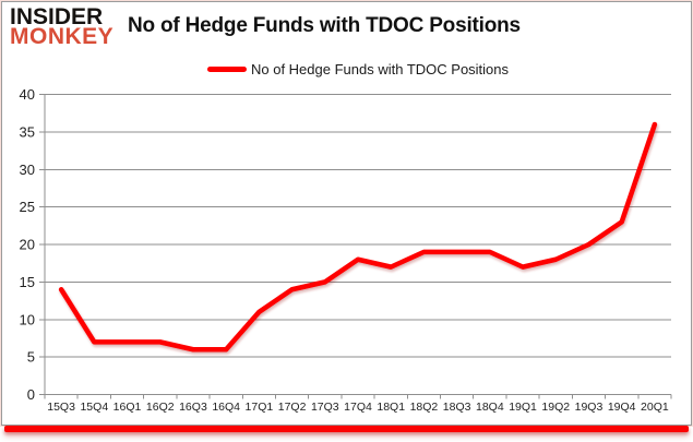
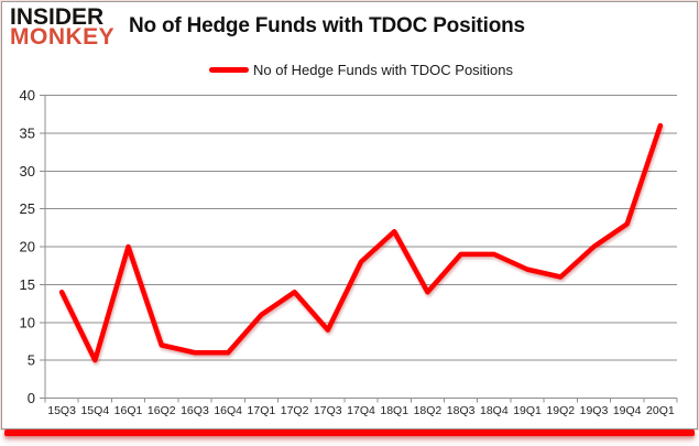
15Q4: 7 -> 5
16Q1: 7 -> 20
17Q3: 15 -> 9
18Q1: 17 -> 22
18Q2: 19 -> 14
19Q2: 18 -> 16
